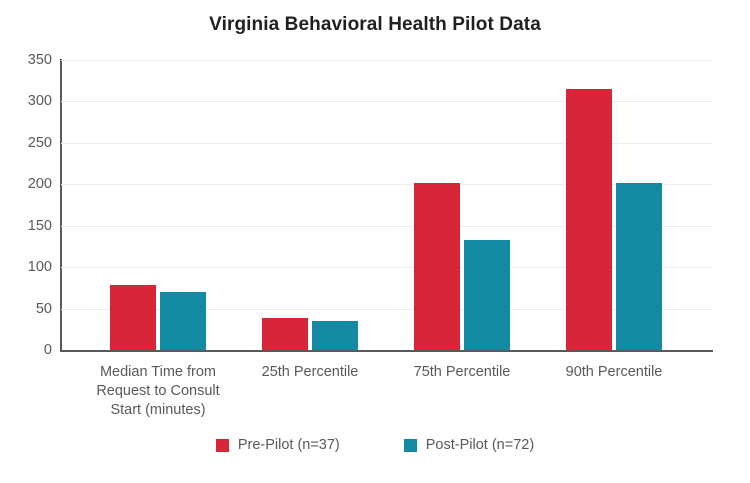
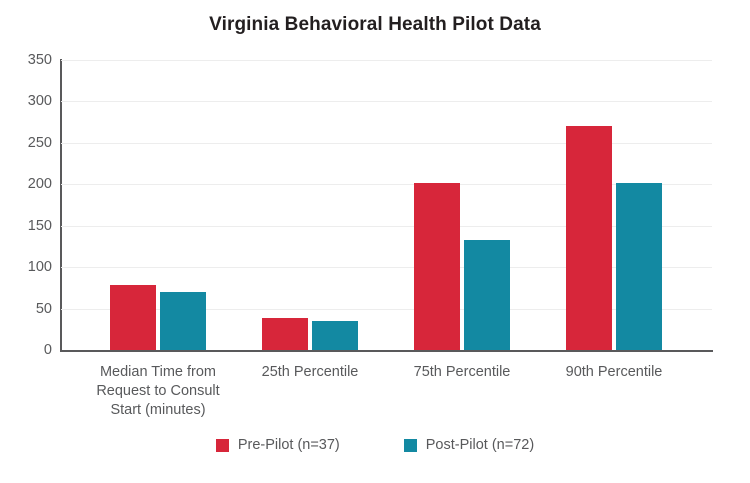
Pre-Pilot (n=37)/90th Percentile: 320 -> 270
